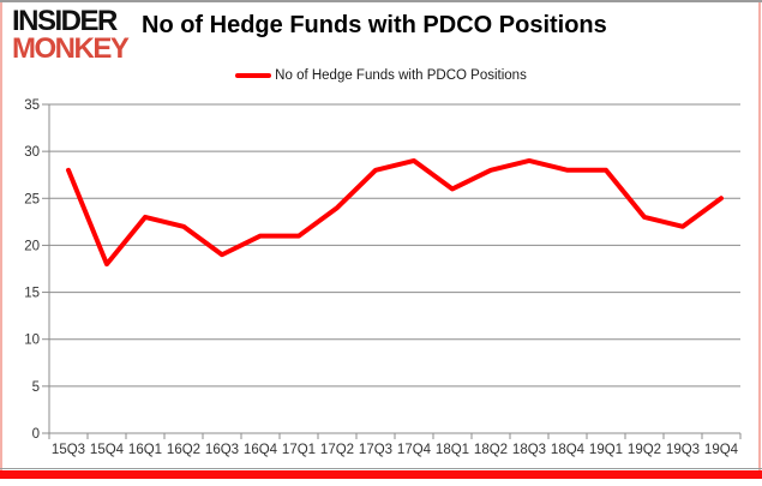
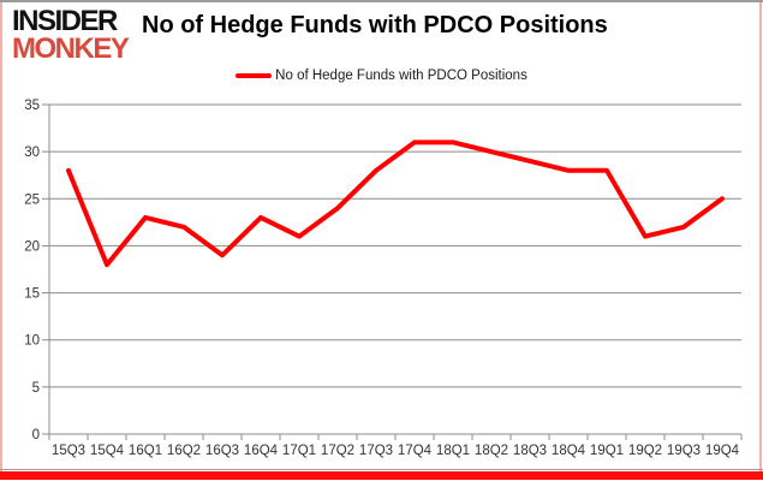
16Q4: 21 -> 23
17Q4: 29 -> 31
18Q1: 26 -> 31
18Q2: 28 -> 30
19Q2: 23 -> 21
